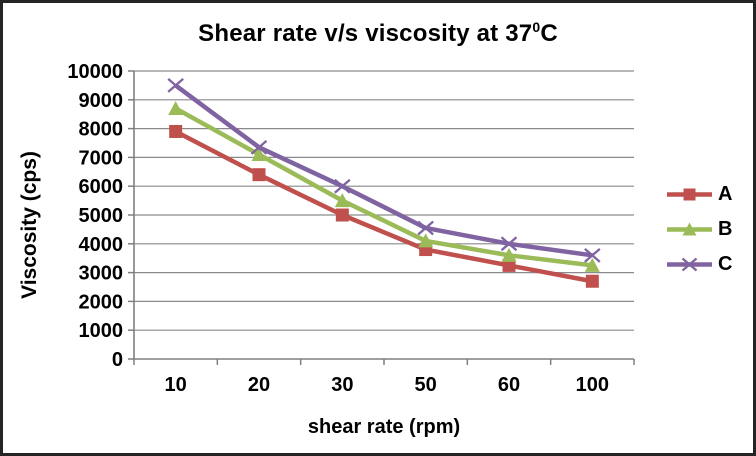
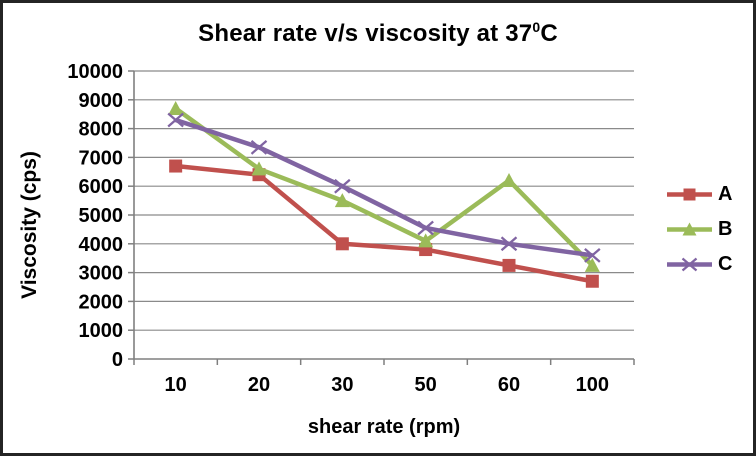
A/10: 7900 -> 6700
C/10: 9500 -> 8300
B/20: 7100 -> 6600
A/30: 5000 -> 4000
B/60: 3600 -> 6200
